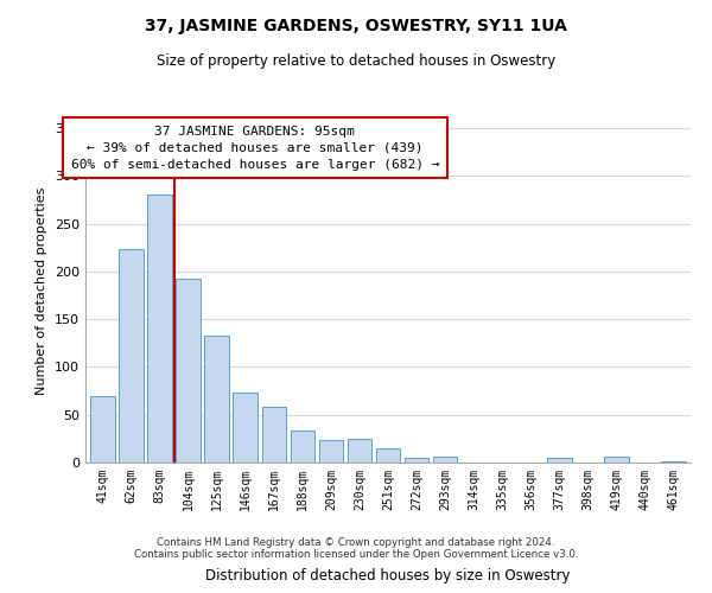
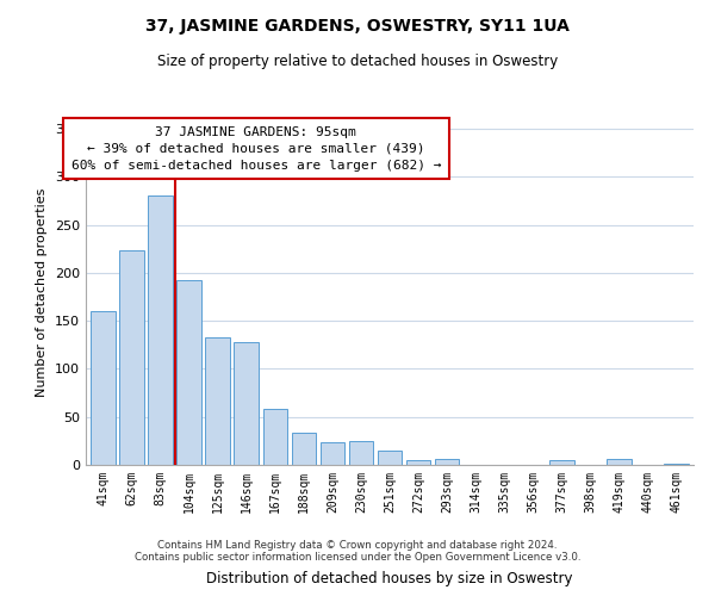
41sqm: 70 -> 160
146sqm: 73 -> 128
